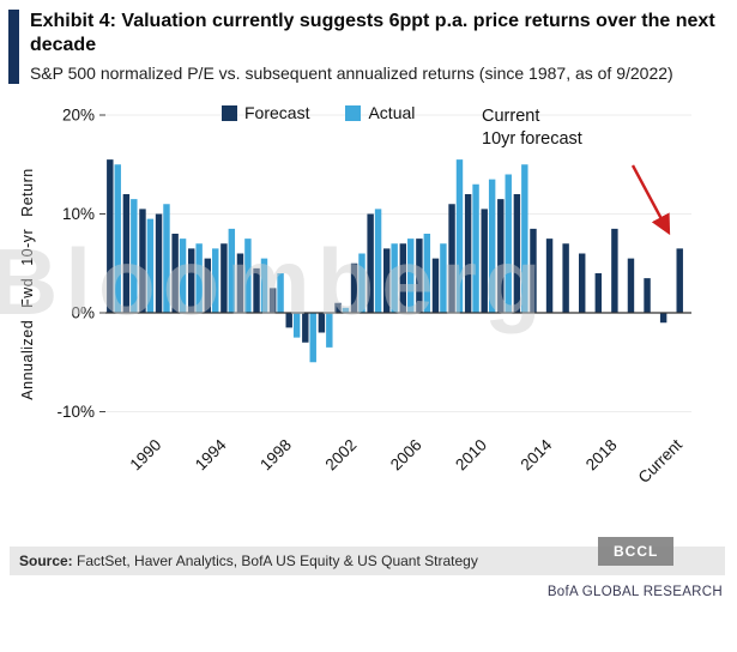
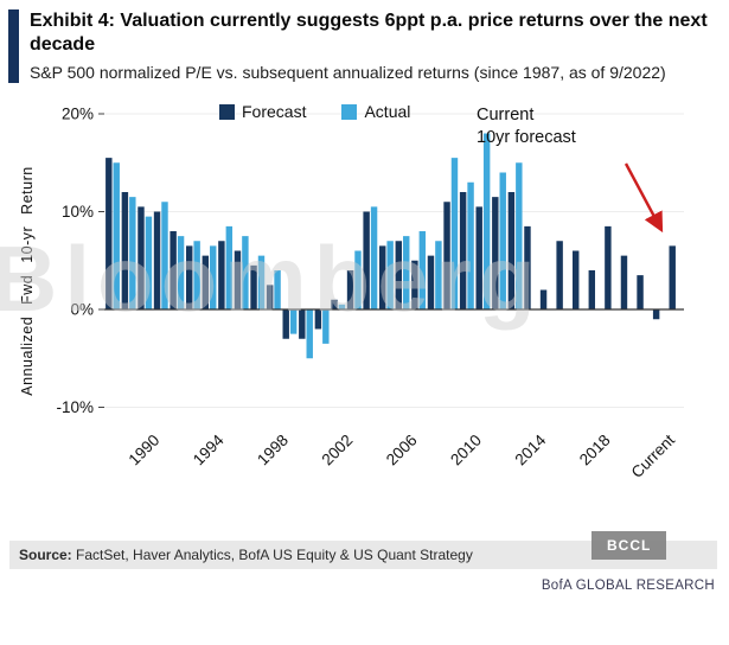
Forecast/1998: -2% -> -3%
Forecast/2002: 5% -> 4%
Forecast/2006: 8% -> 5%
Actual/2010: 14% -> 18%
Forecast/2014: 8% -> 2%
